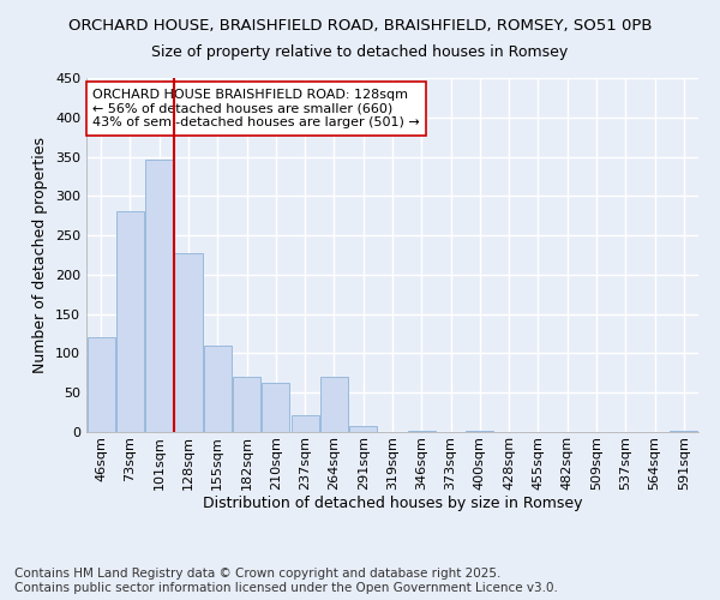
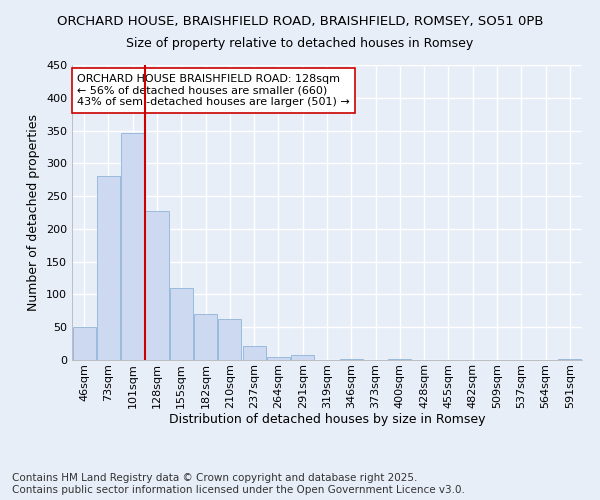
46sqm: 120 -> 50
264sqm: 70 -> 5
